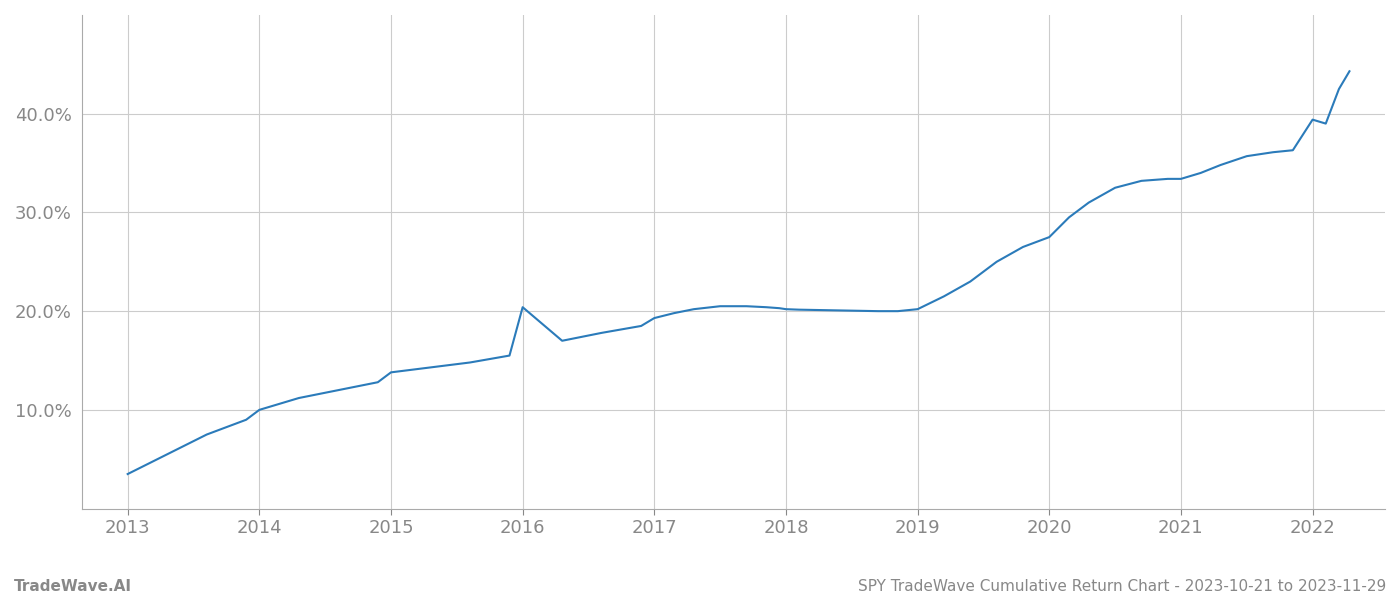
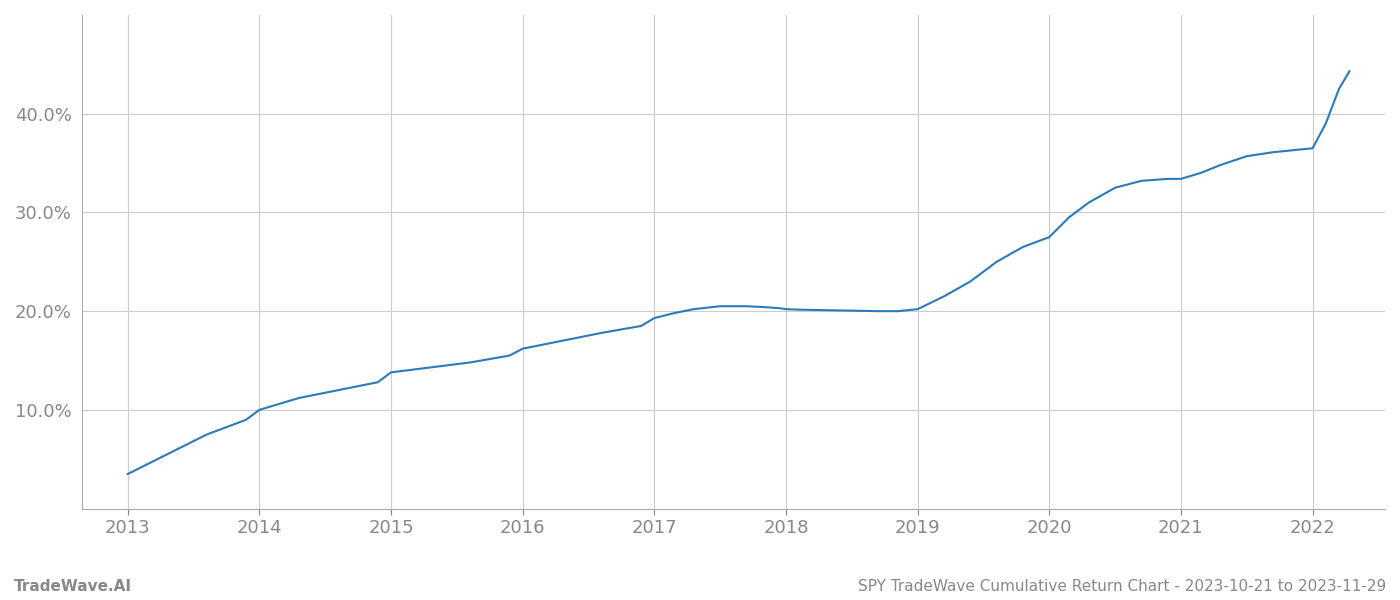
2016: 20.4% -> 16.2%
2022: 39.4% -> 36.5%
